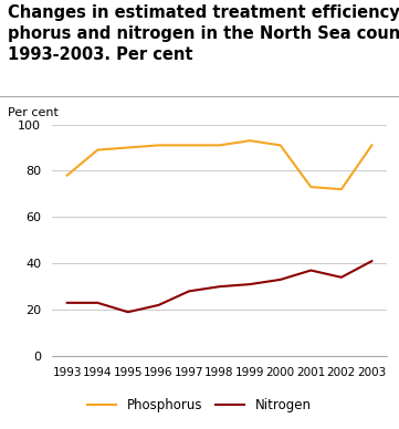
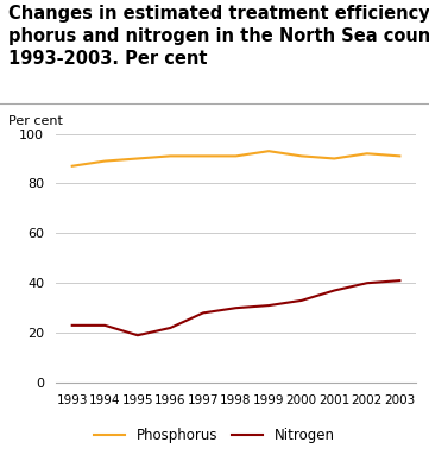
Phosphorus/1993: 78 -> 87
Phosphorus/2001: 73 -> 90
Phosphorus/2002: 72 -> 92
Nitrogen/2002: 34 -> 40
